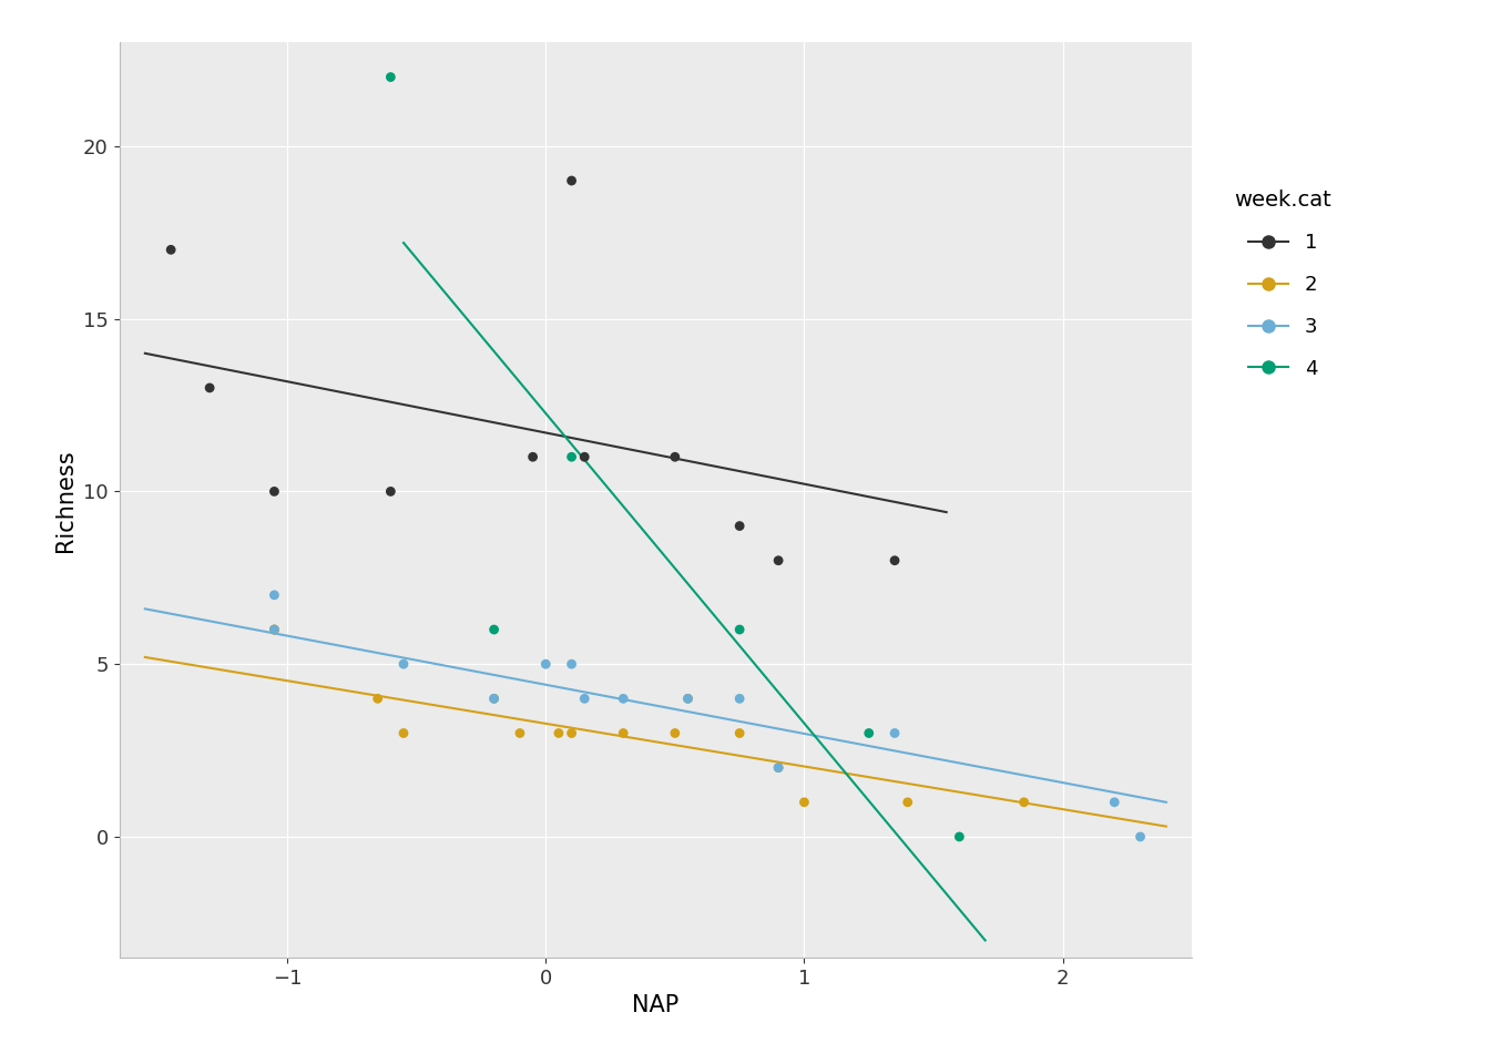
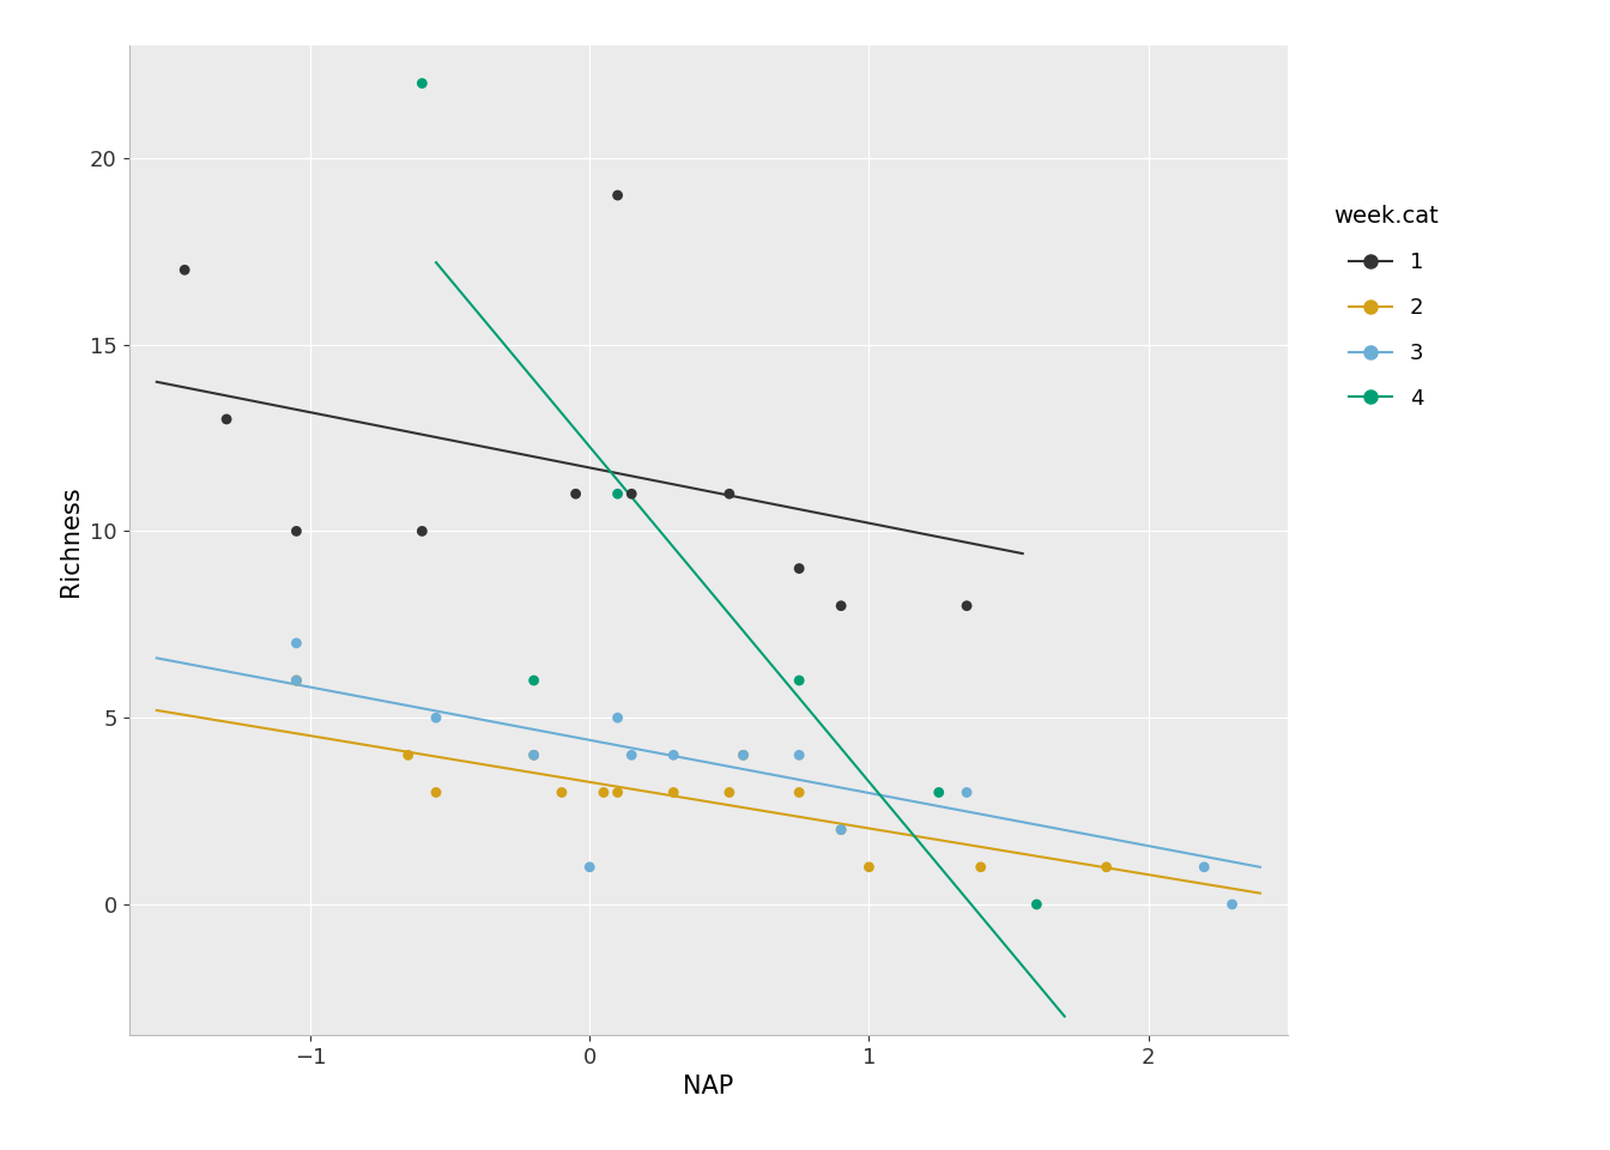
3/0: 5 -> 1
